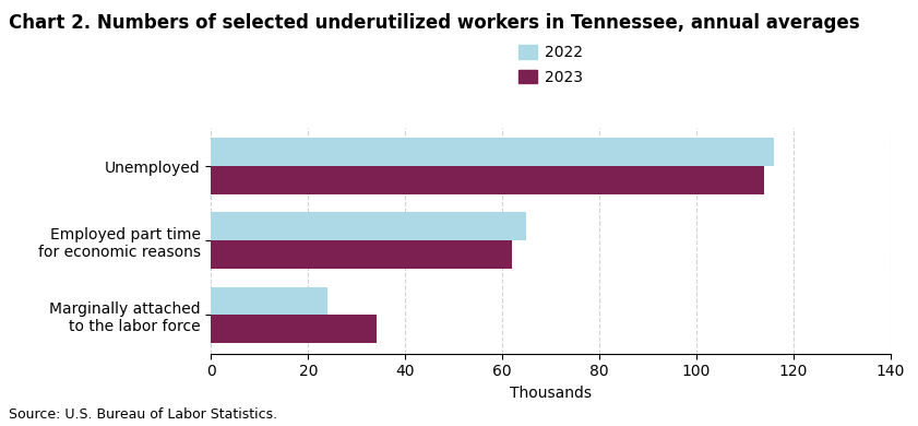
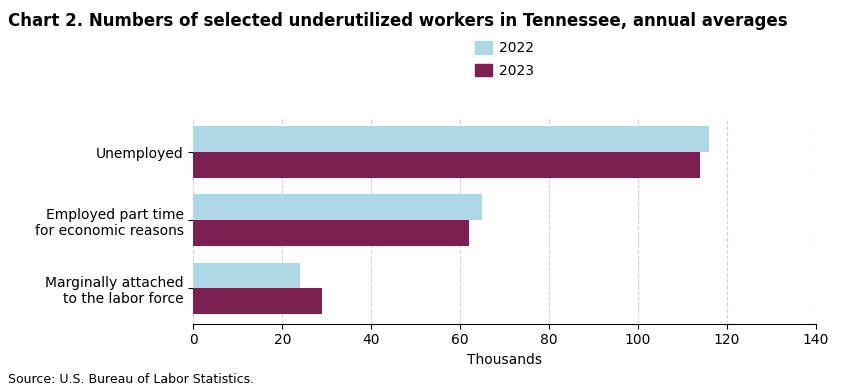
2023/Marginally attached to the labor force: 34 -> 29
